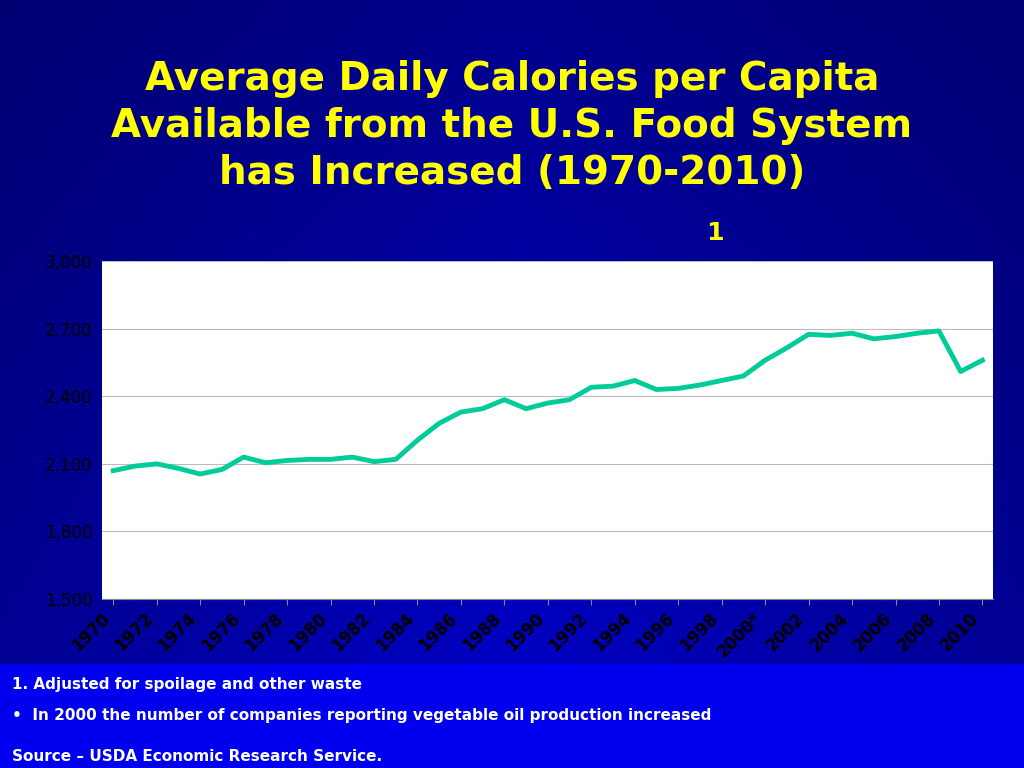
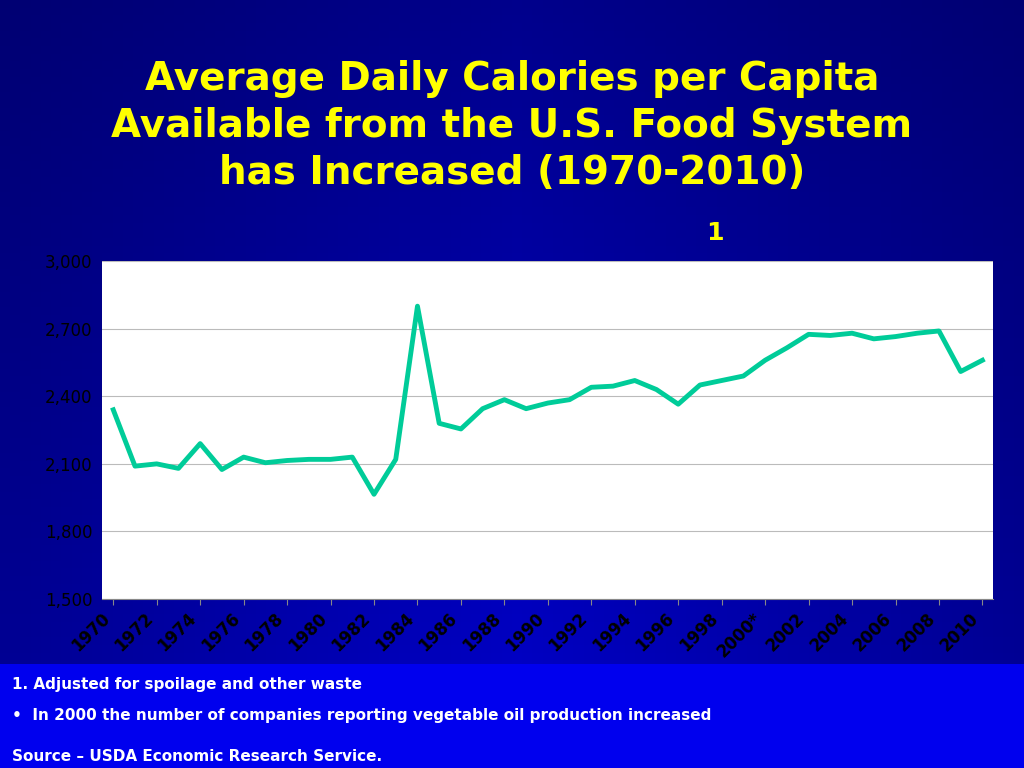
1970: 2,070 -> 2,340
1974: 2,055 -> 2,190
1982: 2,110 -> 1,965
1984: 2,205 -> 2,800
1986: 2,330 -> 2,255
1996: 2,435 -> 2,365
